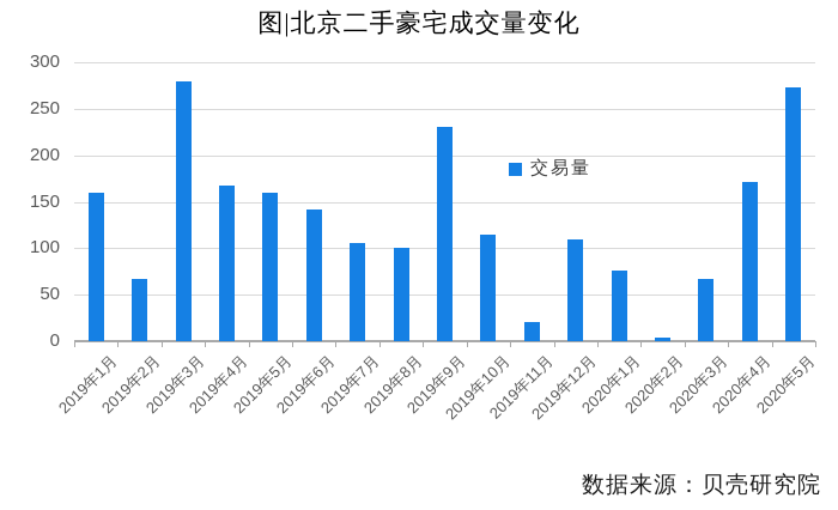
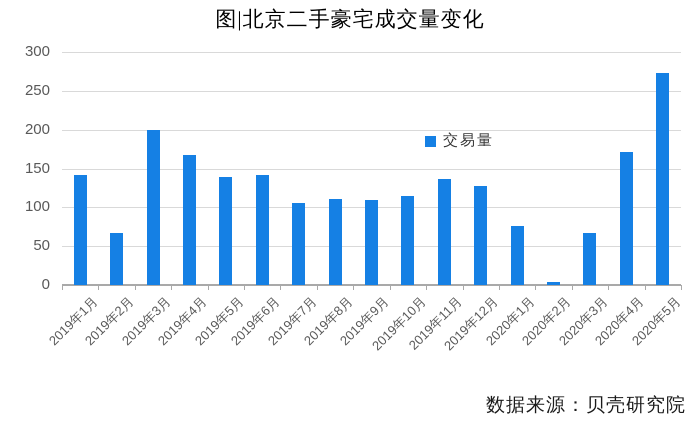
2019年1月: 160 -> 140
2019年3月: 280 -> 200
2019年5月: 160 -> 140
2019年8月: 100 -> 110
2019年9月: 230 -> 110
2019年11月: 20 -> 140
2019年12月: 110 -> 130
